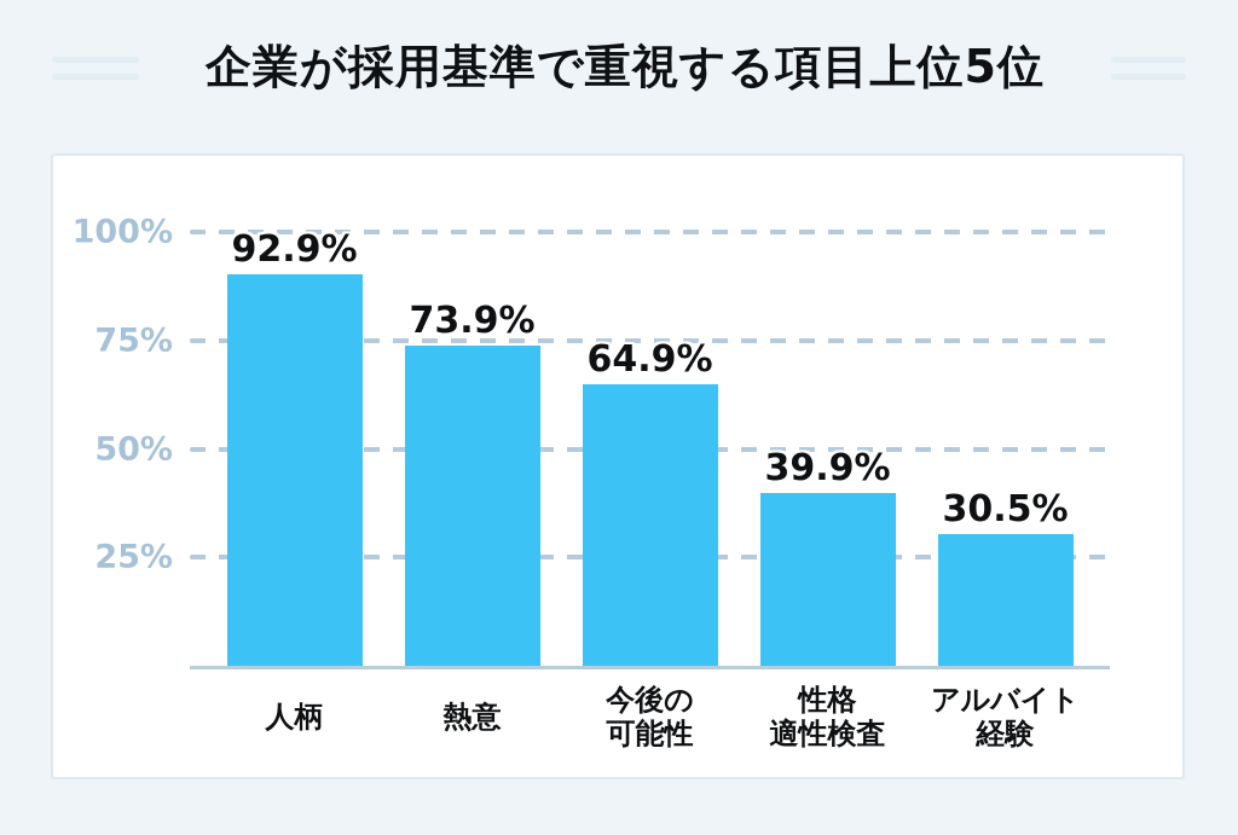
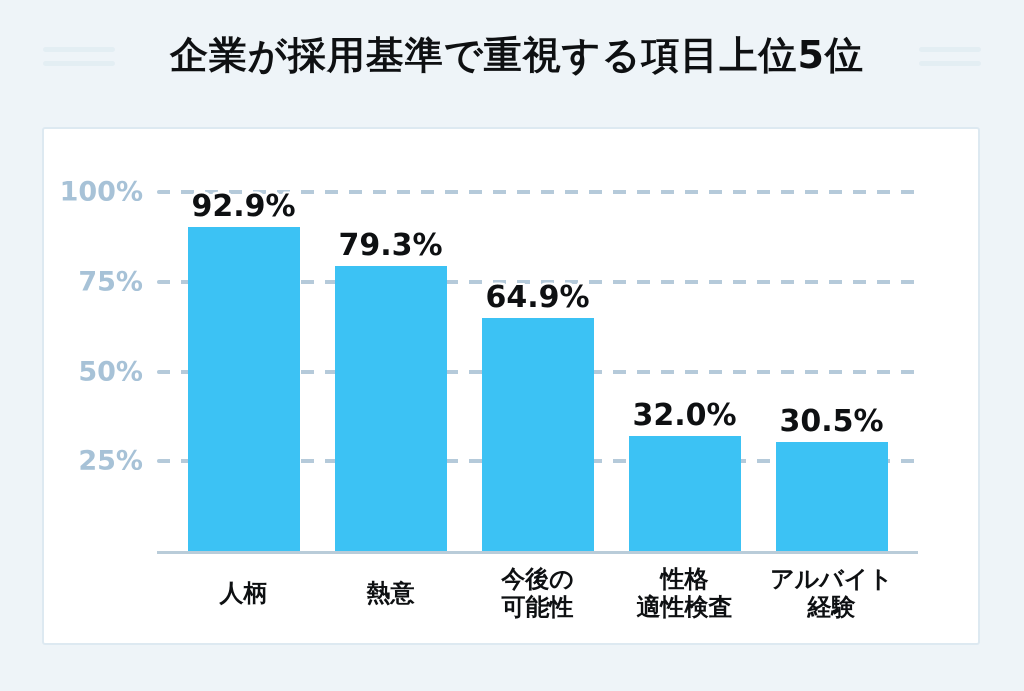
熱意: 73.9% -> 79.3%
性格 適性検査: 39.9% -> 32.0%
